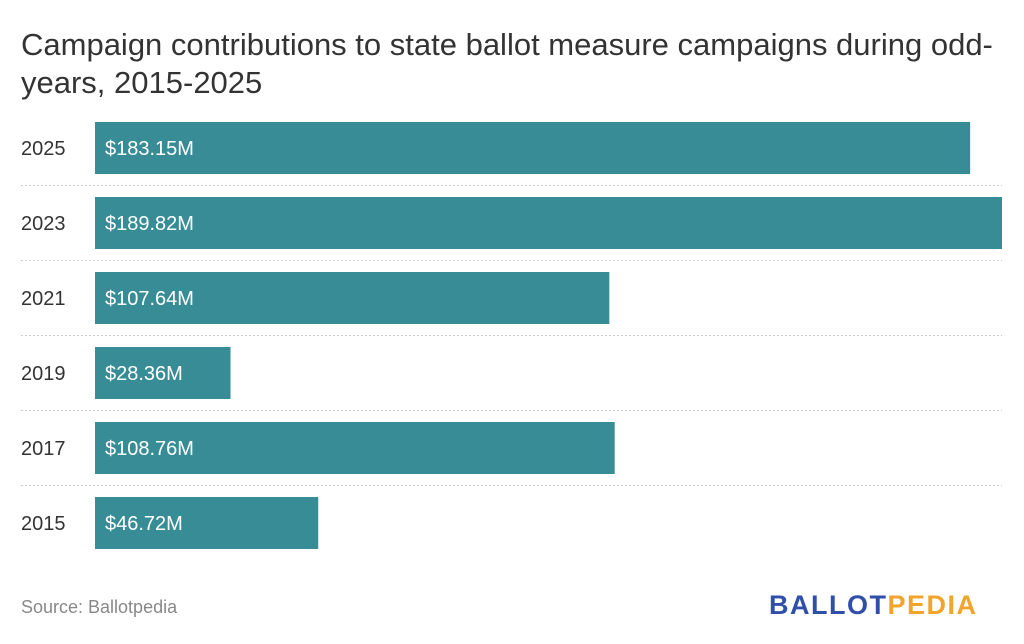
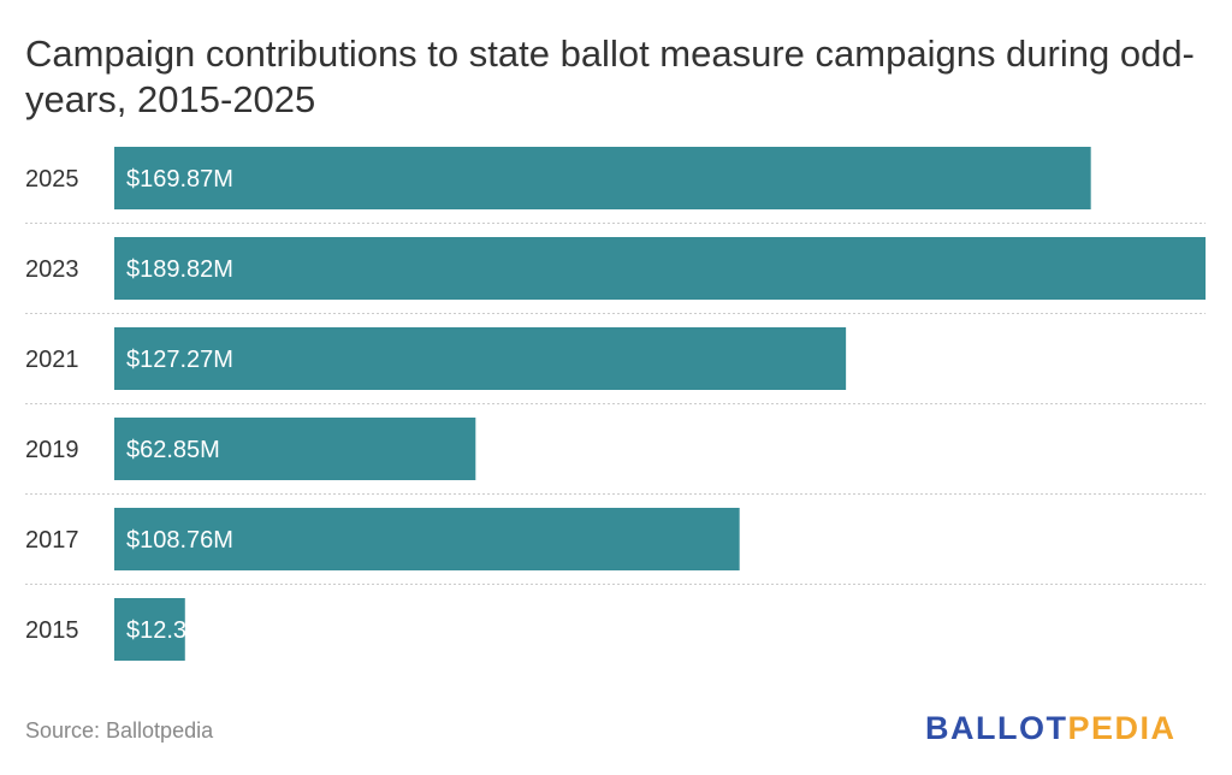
2025: $183.15M -> $169.87M
2021: $107.64M -> $127.27M
2019: $28.36M -> $62.85M
2015: $46.72M -> $12.30M
